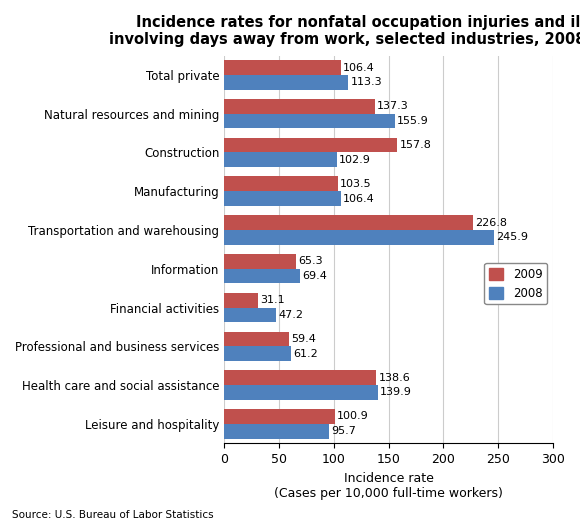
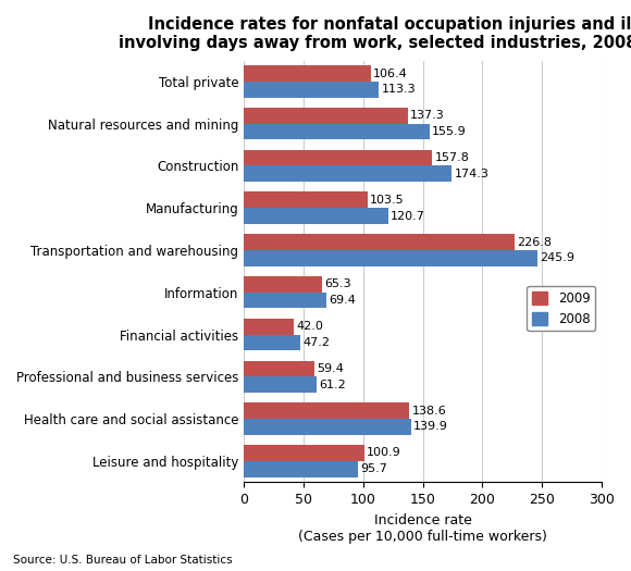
2008/Construction: 102.9 -> 174.3
2008/Manufacturing: 106.4 -> 120.7
2009/Financial activities: 31.1 -> 42.0
